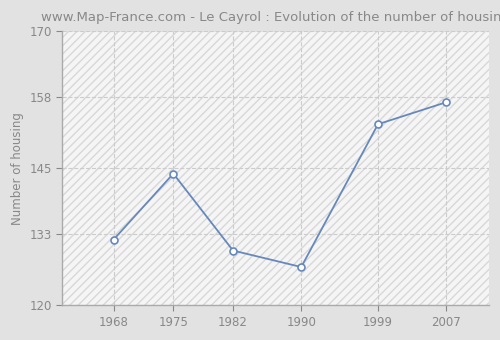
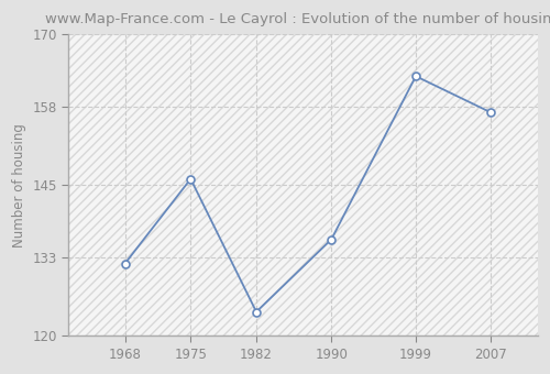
1975: 144 -> 146
1982: 130 -> 124
1990: 127 -> 136
1999: 153 -> 163
